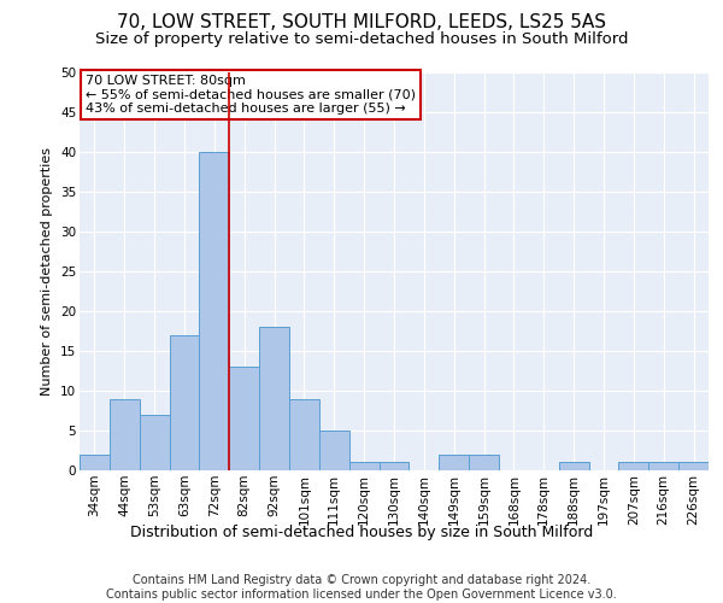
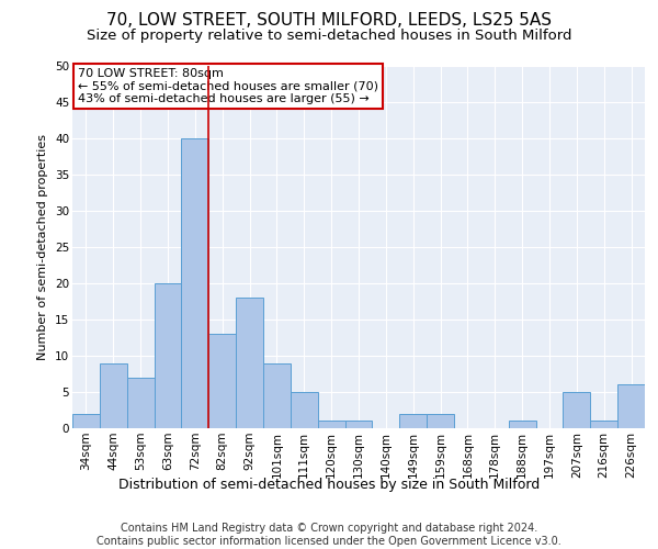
63sqm: 17 -> 20
207sqm: 1 -> 5
226sqm: 1 -> 6
